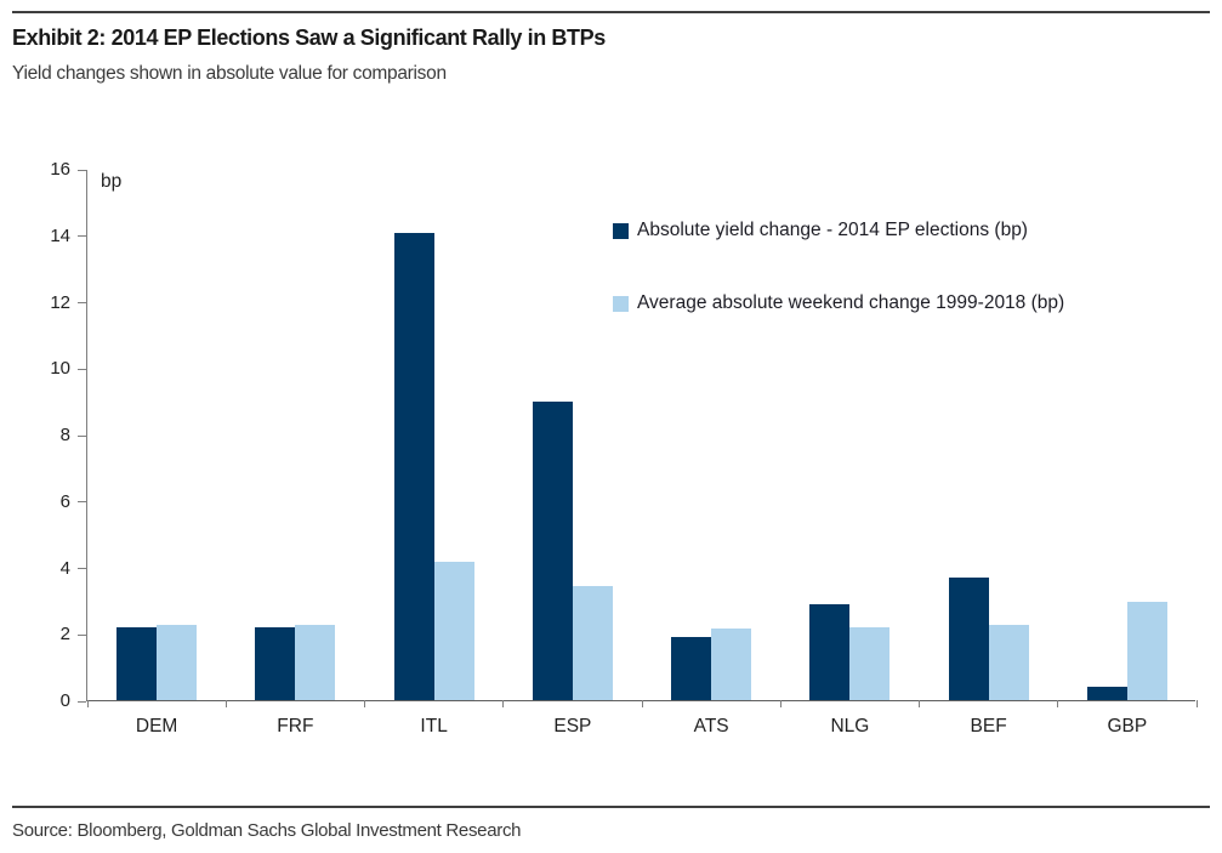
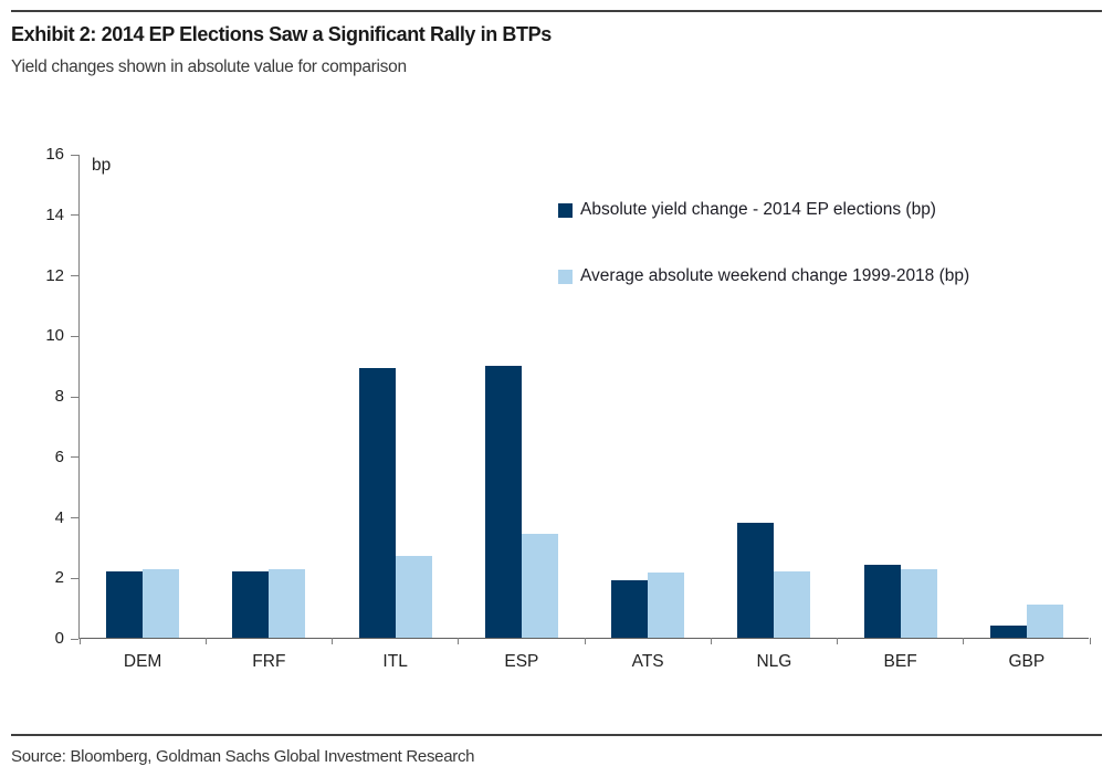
Absolute yield change - 2014 EP elections (bp)/ITL: 14.1 -> 8.9
Average absolute weekend change 1999-2018 (bp)/ITL: 4.2 -> 2.7
Absolute yield change - 2014 EP elections (bp)/NLG: 2.9 -> 3.8
Absolute yield change - 2014 EP elections (bp)/BEF: 3.7 -> 2.4
Average absolute weekend change 1999-2018 (bp)/GBP: 3.0 -> 1.1
